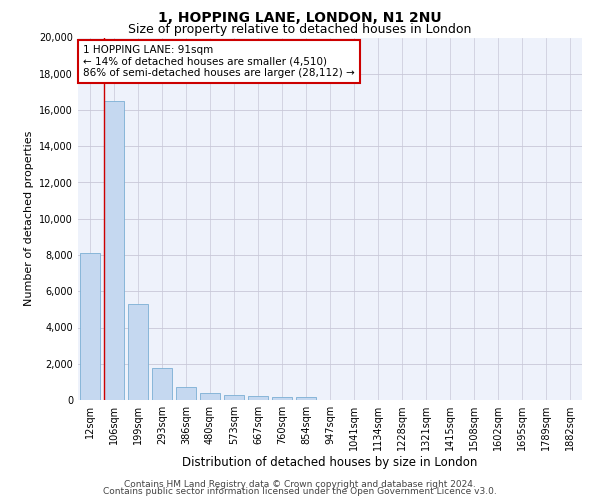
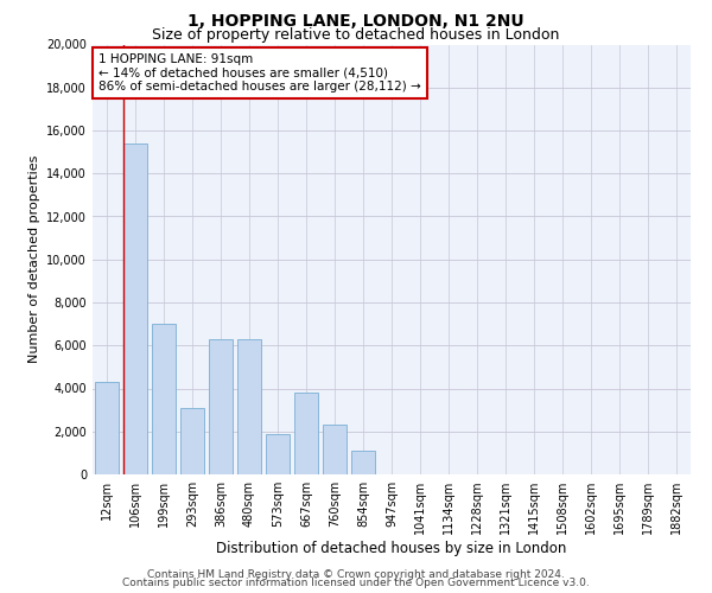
12sqm: 8,100 -> 4,300
106sqm: 16,500 -> 15,400
199sqm: 5,300 -> 7,000
293sqm: 1,800 -> 3,100
386sqm: 700 -> 6,300
480sqm: 400 -> 6,300
573sqm: 300 -> 1,900
667sqm: 200 -> 3,800
760sqm: 200 -> 2,300
854sqm: 200 -> 1,100
